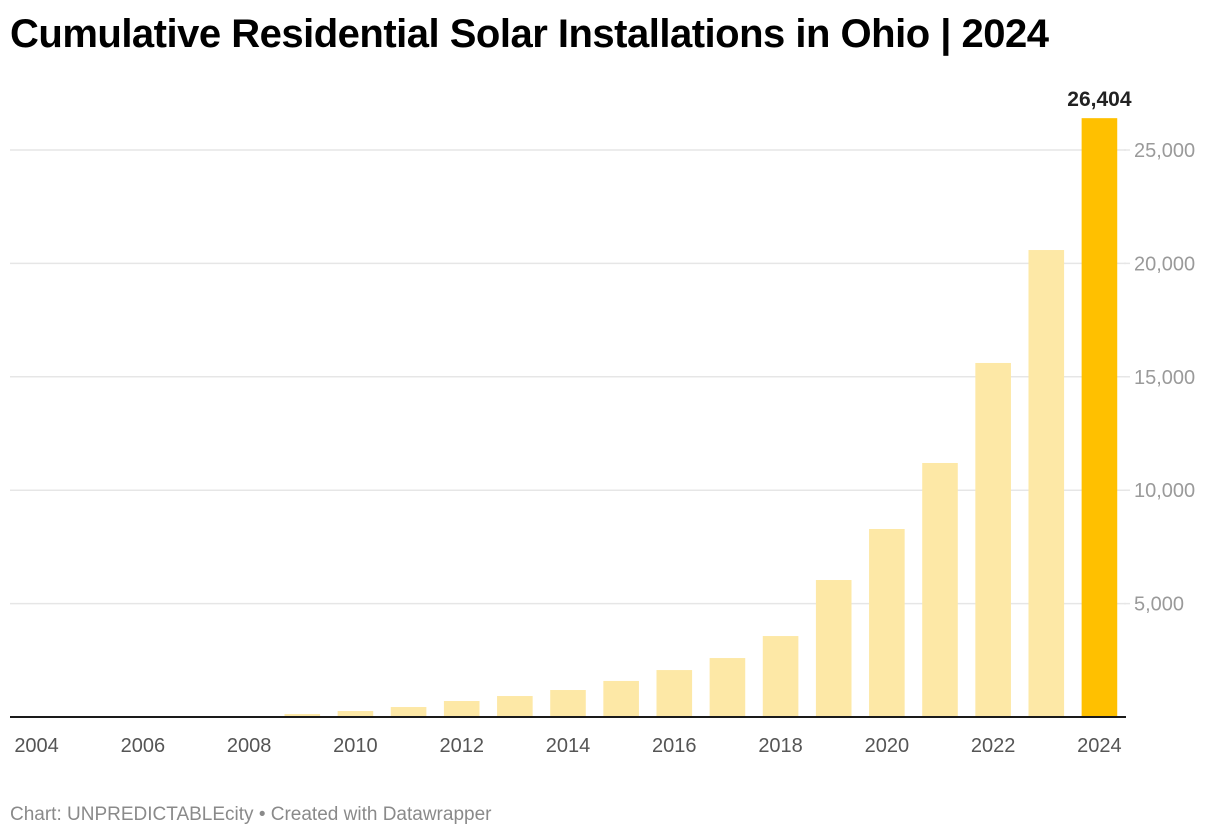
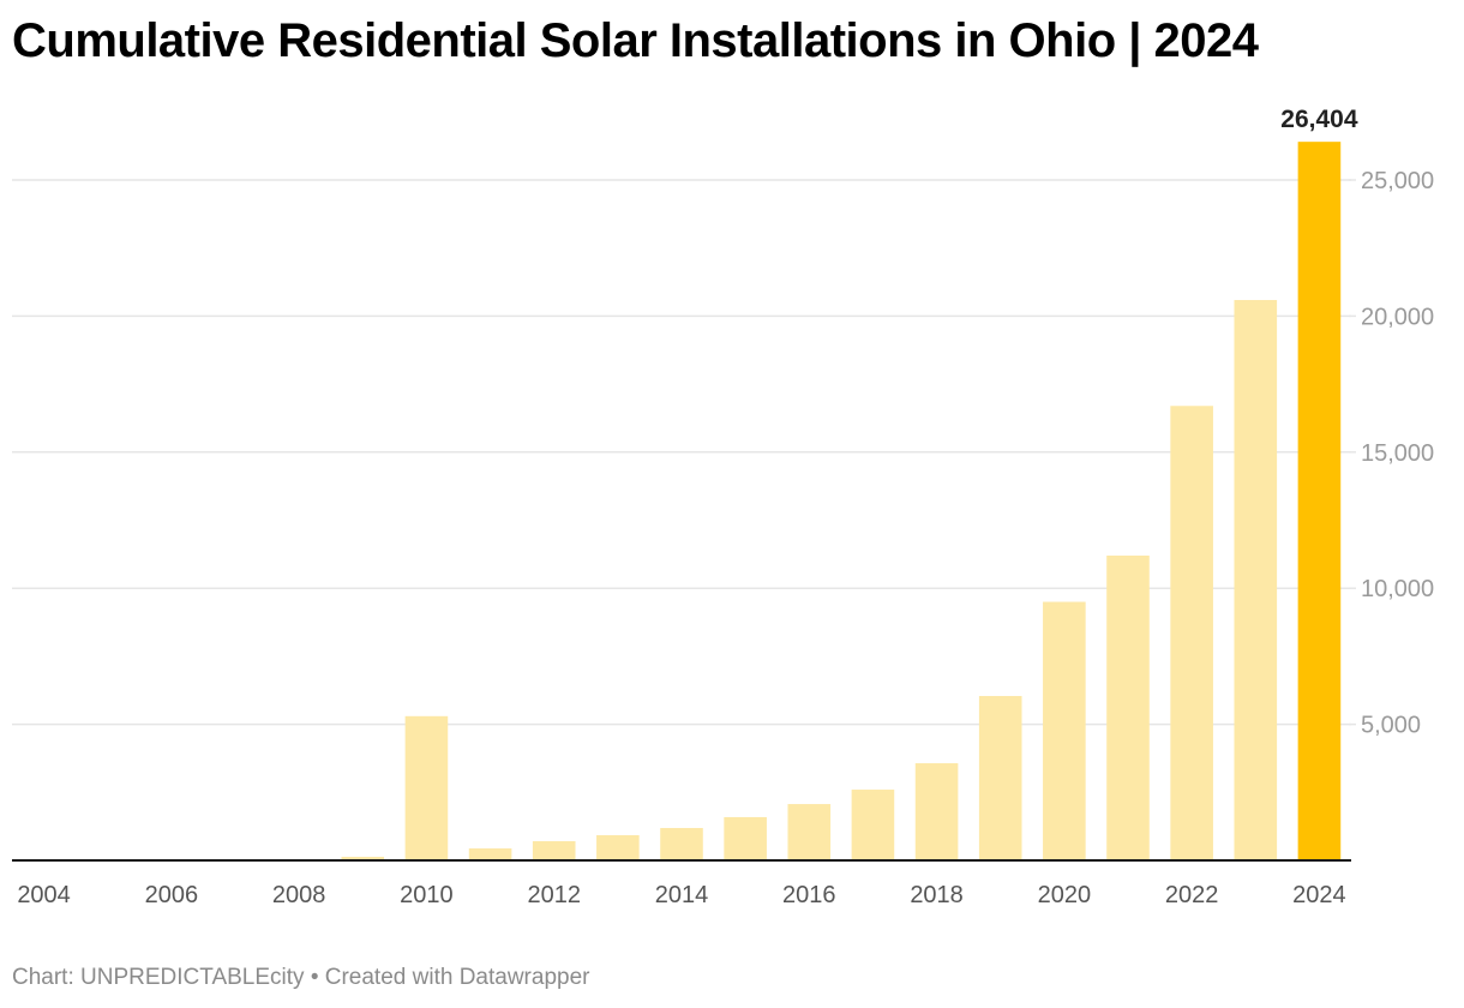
2010: 300 -> 5300
2020: 8300 -> 9500
2022: 15600 -> 16700
